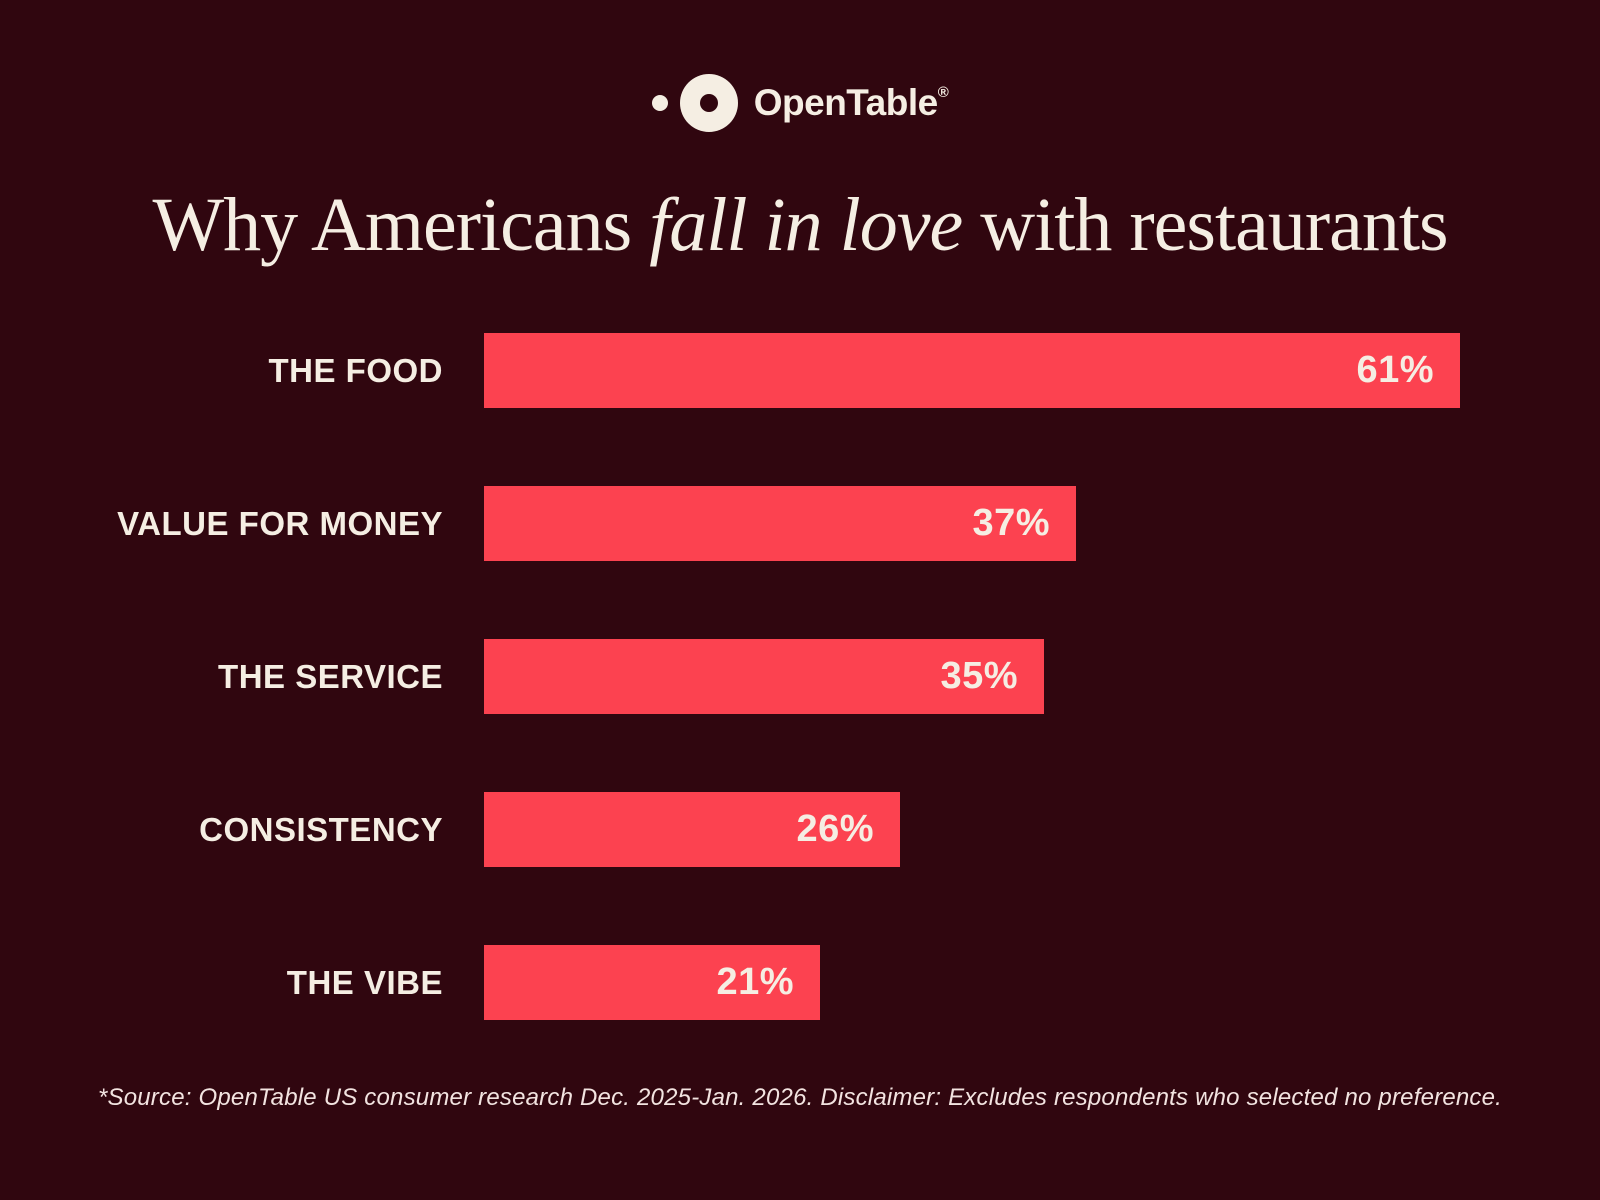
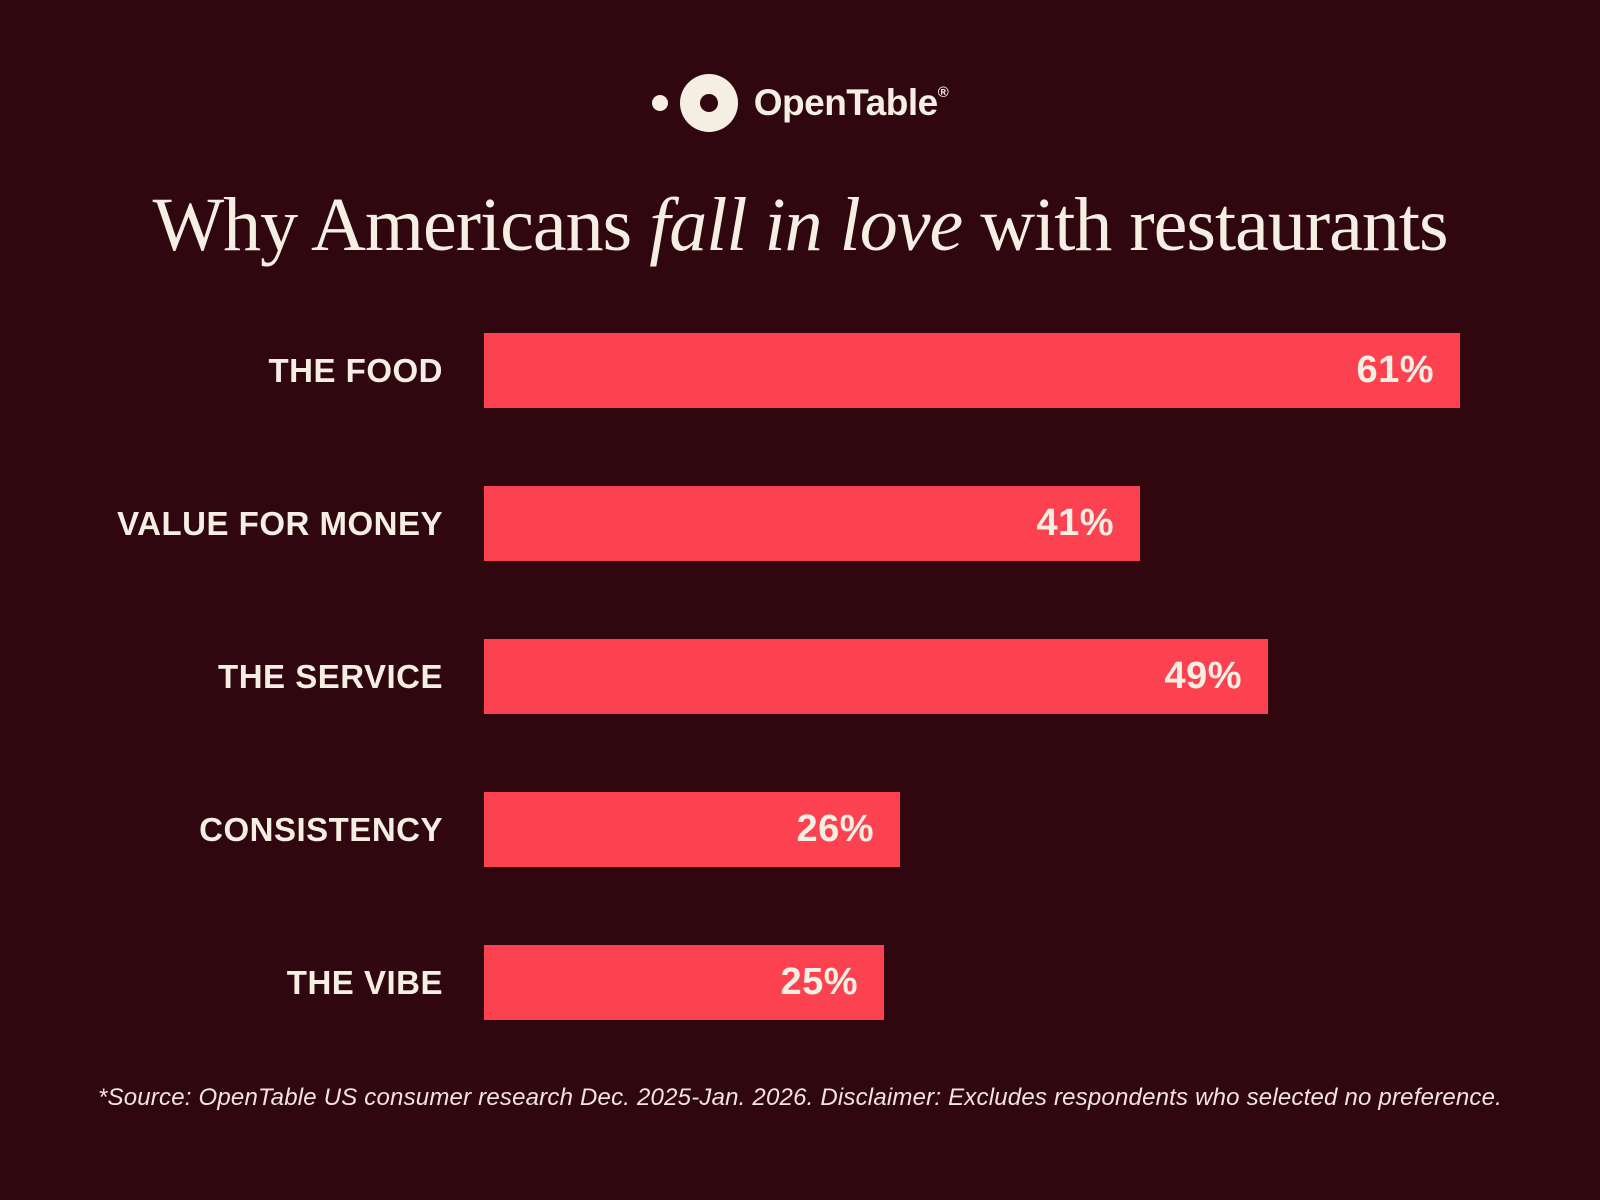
VALUE FOR MONEY: 37% -> 41%
THE SERVICE: 35% -> 49%
THE VIBE: 21% -> 25%
